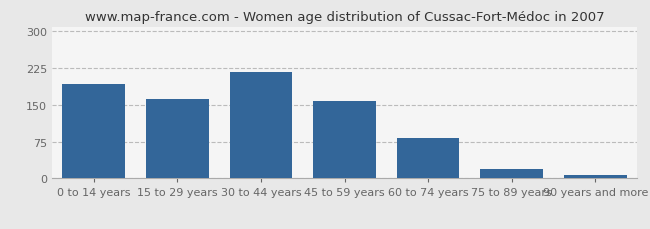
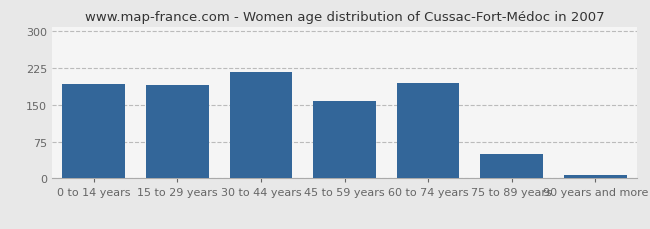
15 to 29 years: 162 -> 190
60 to 74 years: 83 -> 195
75 to 89 years: 20 -> 50
